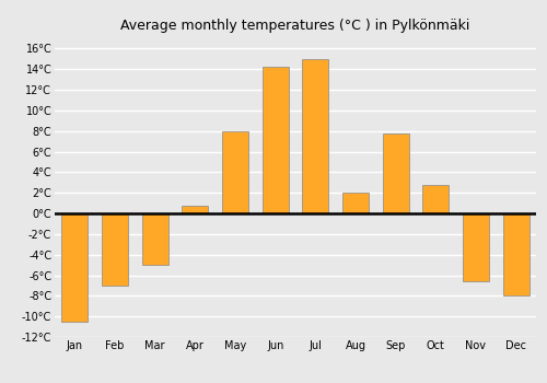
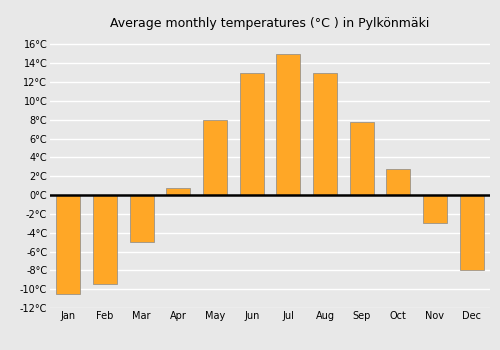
Feb: -7.0°C -> -9.5°C
Jun: 14.2°C -> 13.0°C
Aug: 2.0°C -> 13.0°C
Nov: -6.6°C -> -3.0°C
